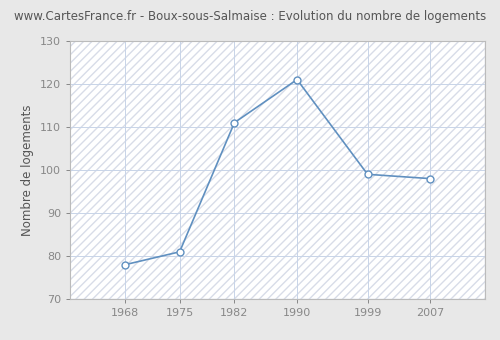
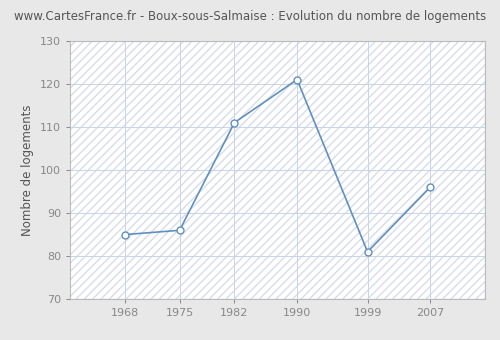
1968: 78 -> 85
1975: 81 -> 86
1999: 99 -> 81
2007: 98 -> 96
